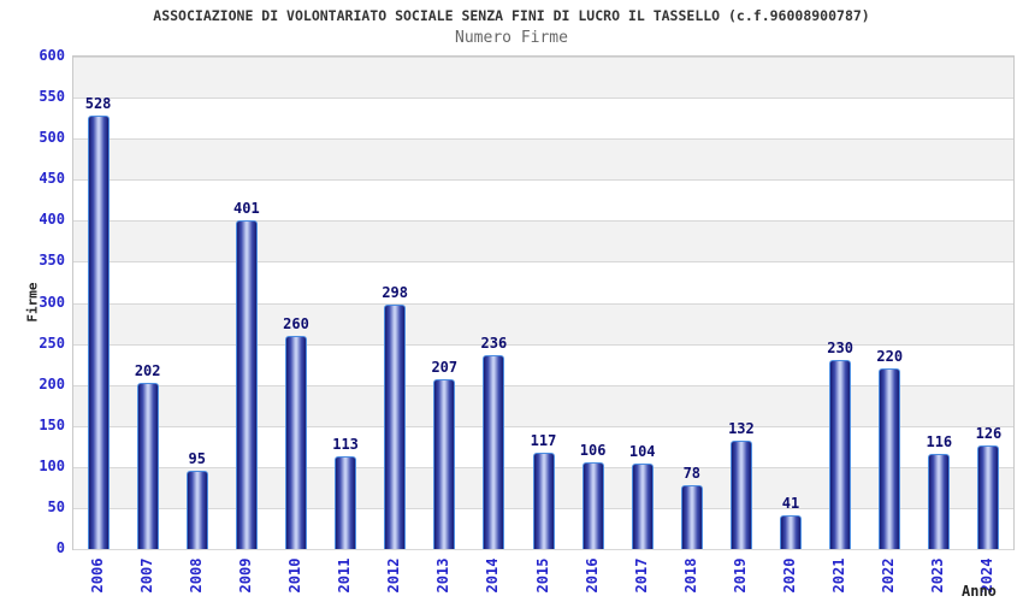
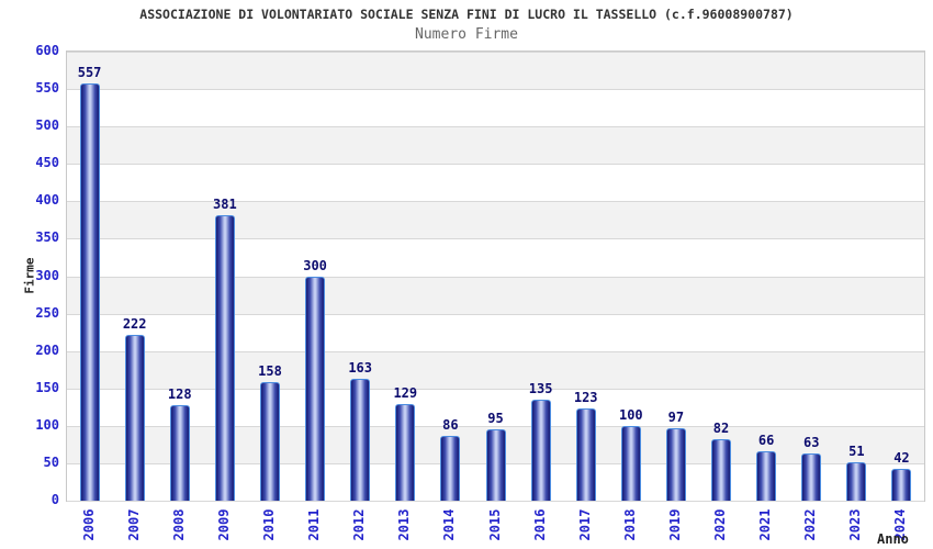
2006: 528 -> 557
2007: 202 -> 222
2008: 95 -> 128
2009: 401 -> 381
2010: 260 -> 158
2011: 113 -> 300
2012: 298 -> 163
2013: 207 -> 129
2014: 236 -> 86
2015: 117 -> 95
2016: 106 -> 135
2017: 104 -> 123
2018: 78 -> 100
2019: 132 -> 97
2020: 41 -> 82
2021: 230 -> 66
2022: 220 -> 63
2023: 116 -> 51
2024: 126 -> 42
